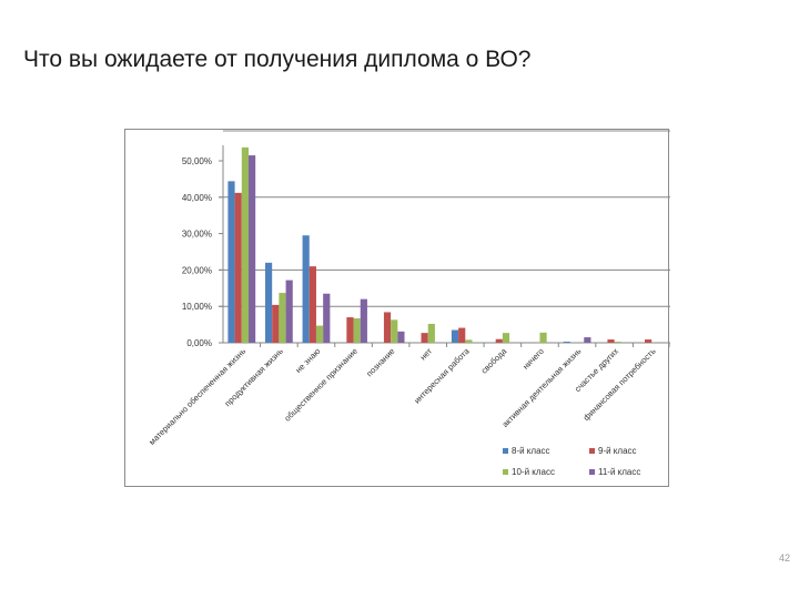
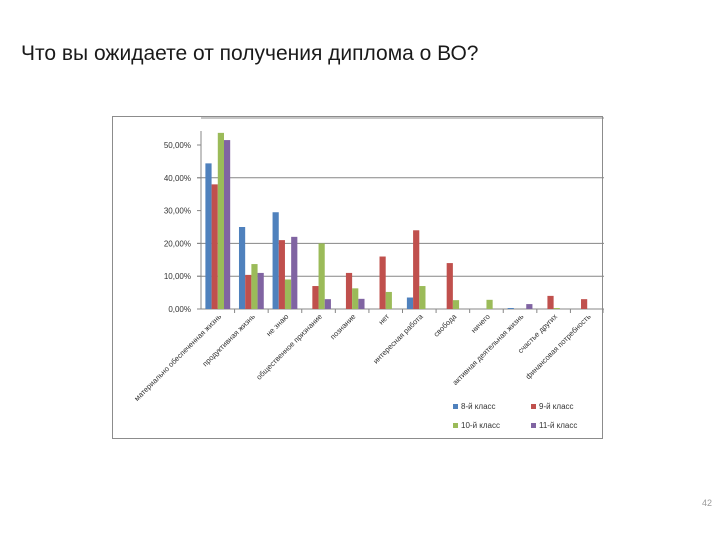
9-й класс/материально обеспеченная жизнь: 41% -> 38%
8-й класс/продуктивная жизнь: 22% -> 25%
11-й класс/продуктивная жизнь: 17% -> 11%
10-й класс/не знаю: 5% -> 9%
11-й класс/не знаю: 14% -> 22%
10-й класс/общественное признание: 7% -> 20%
11-й класс/общественное признание: 12% -> 3%
9-й класс/познание: 8% -> 11%
9-й класс/нет: 3% -> 16%
9-й класс/интересная работа: 4% -> 24%
10-й класс/интересная работа: 1% -> 7%
9-й класс/свобода: 1% -> 14%
9-й класс/счастье других: 1% -> 4%
9-й класс/финансовая потребность: 1% -> 3%
